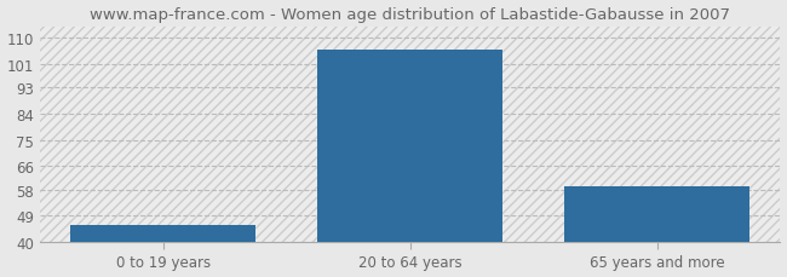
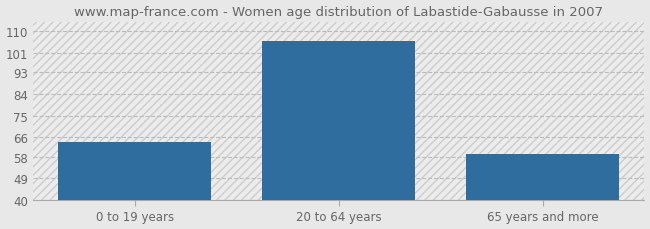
0 to 19 years: 46 -> 64
